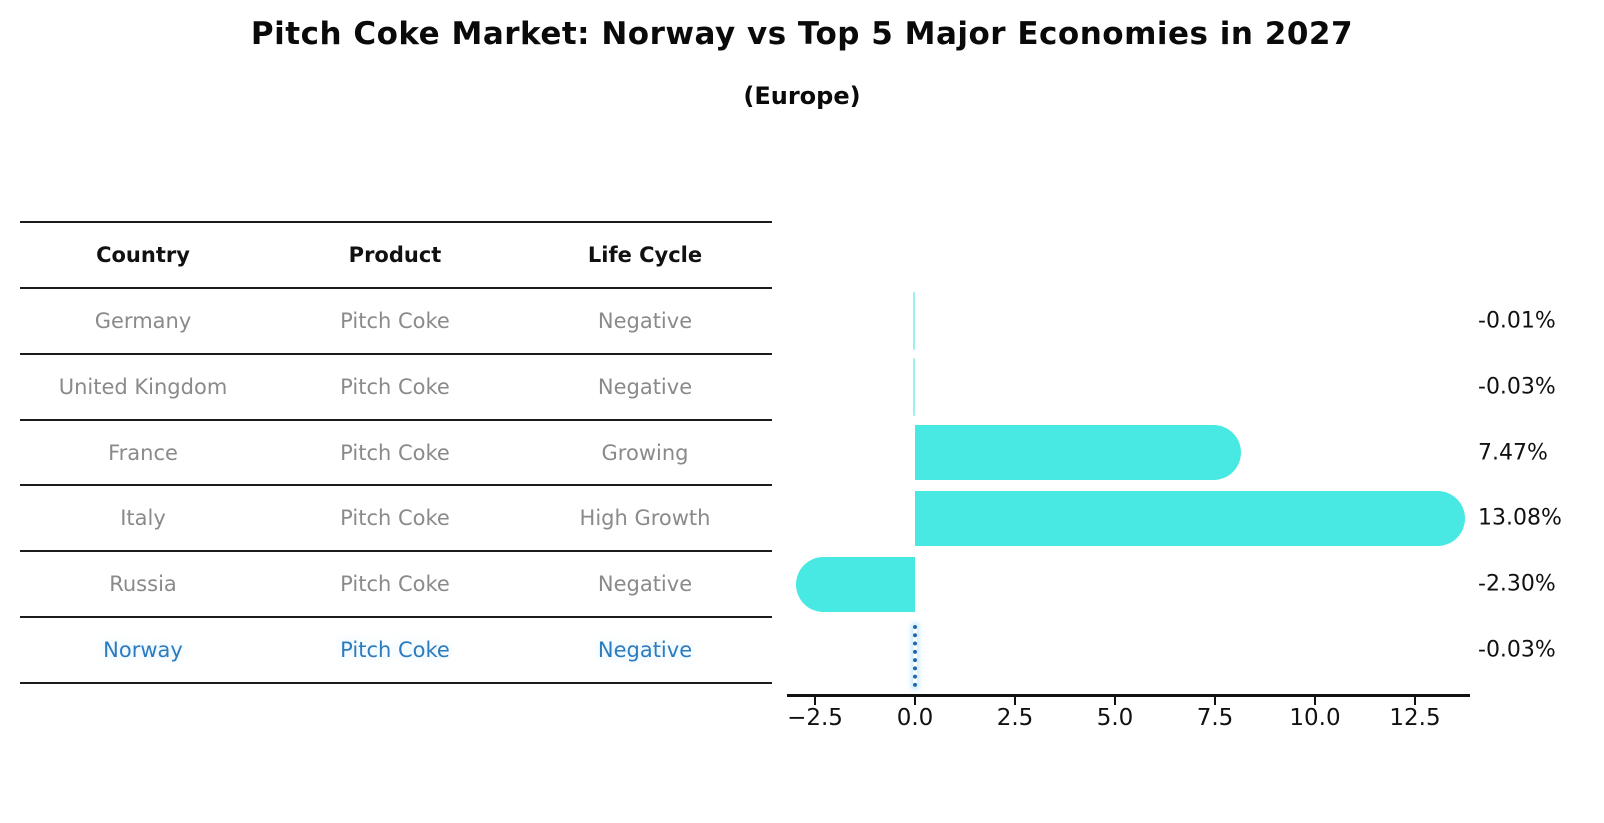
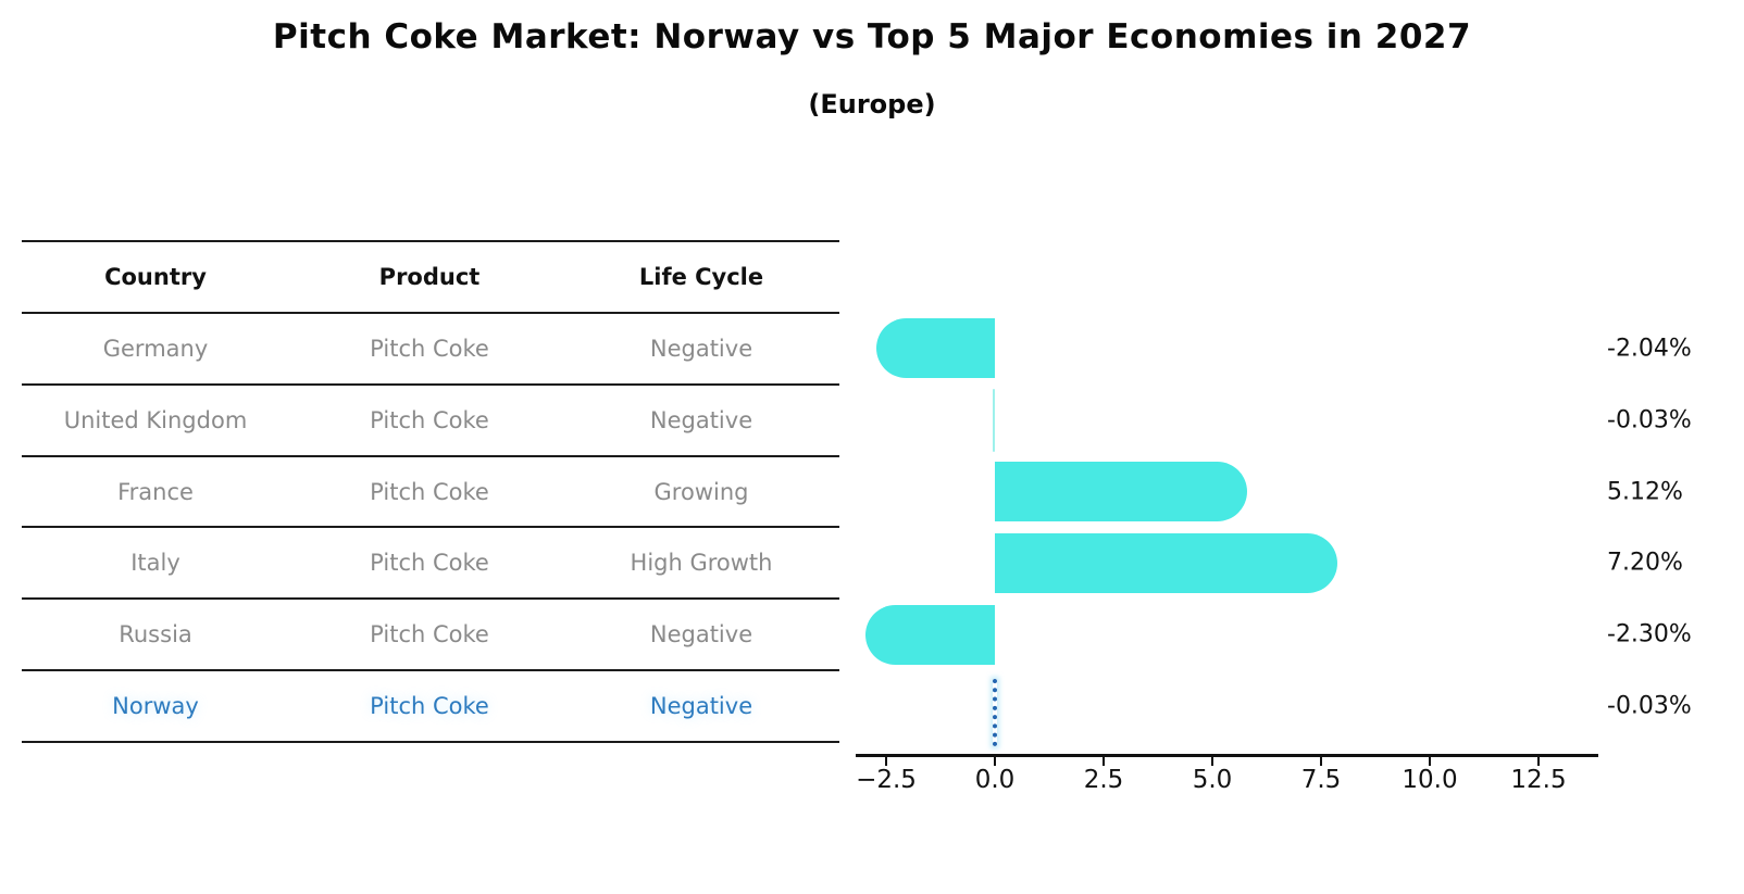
Germany: -0.01% -> -2.04%
France: 7.47% -> 5.12%
Italy: 13.08% -> 7.20%
